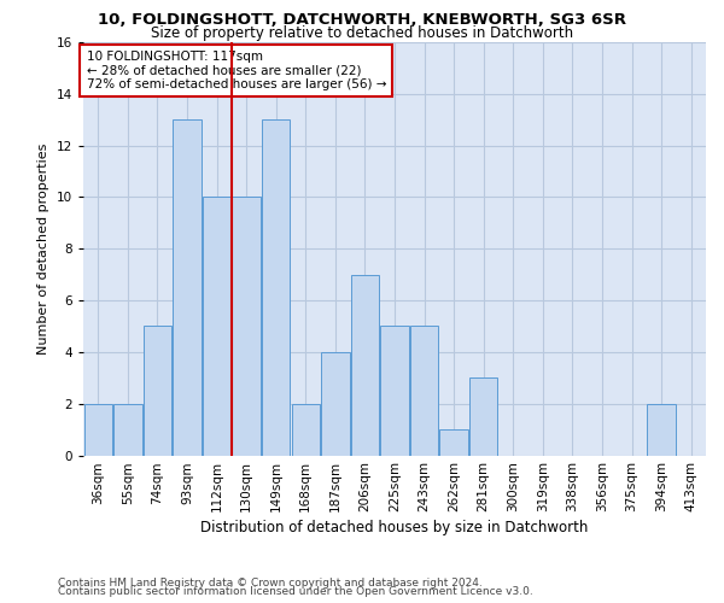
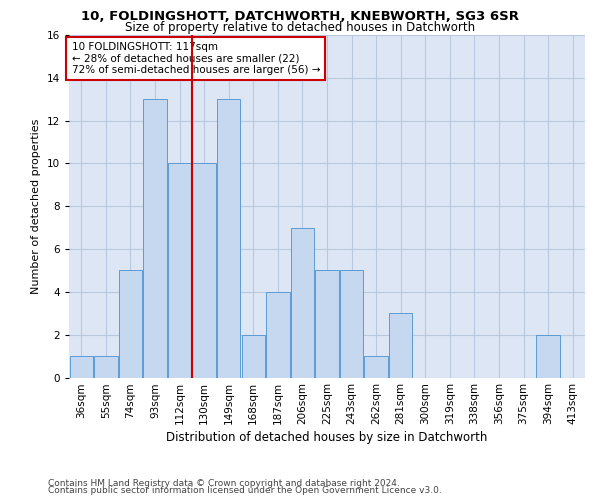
36sqm: 2 -> 1
55sqm: 2 -> 1
